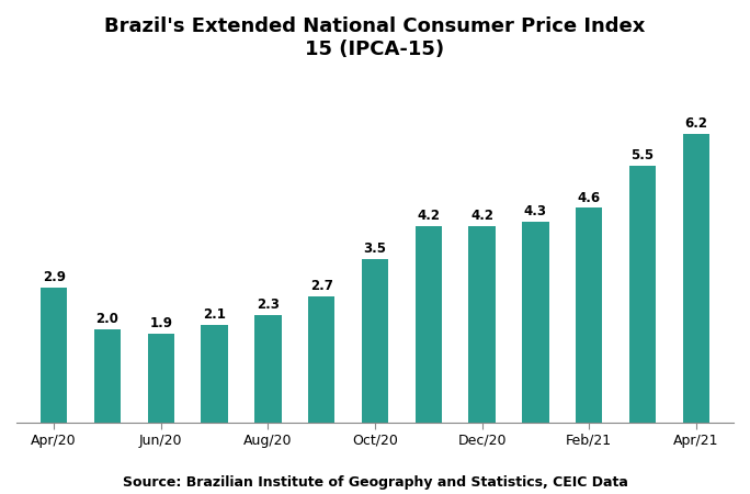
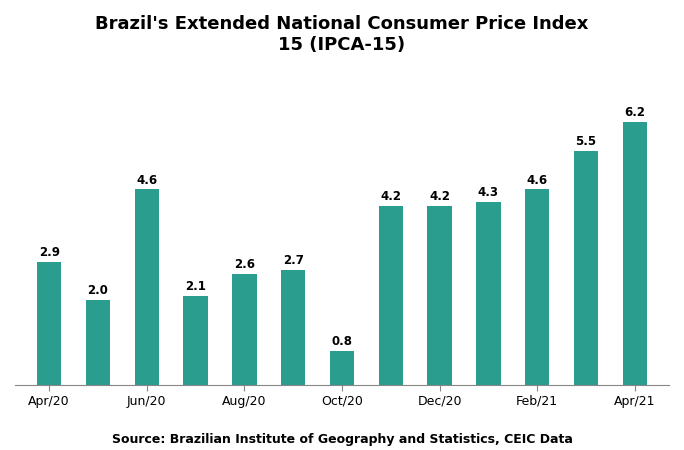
Jun/20: 1.9 -> 4.6
Aug/20: 2.3 -> 2.6
Oct/20: 3.5 -> 0.8
